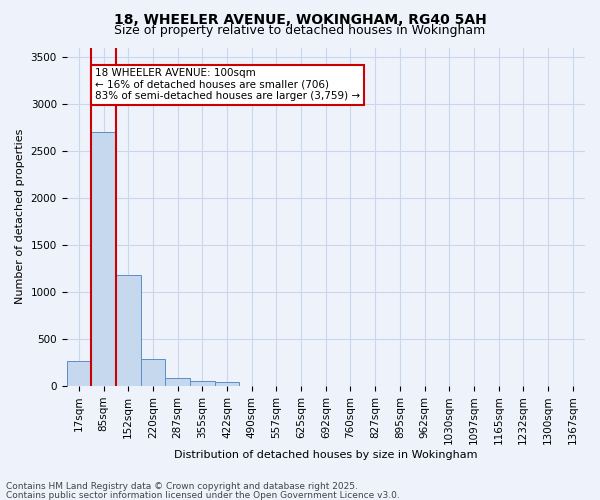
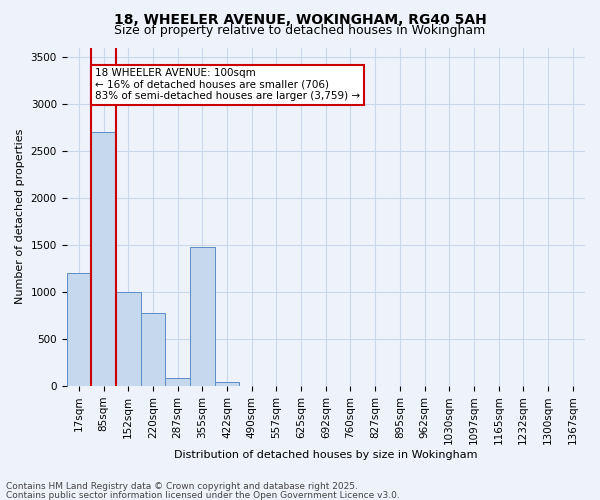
17sqm: 270 -> 1200
152sqm: 1180 -> 1000
220sqm: 280 -> 780
355sqm: 50 -> 1480
